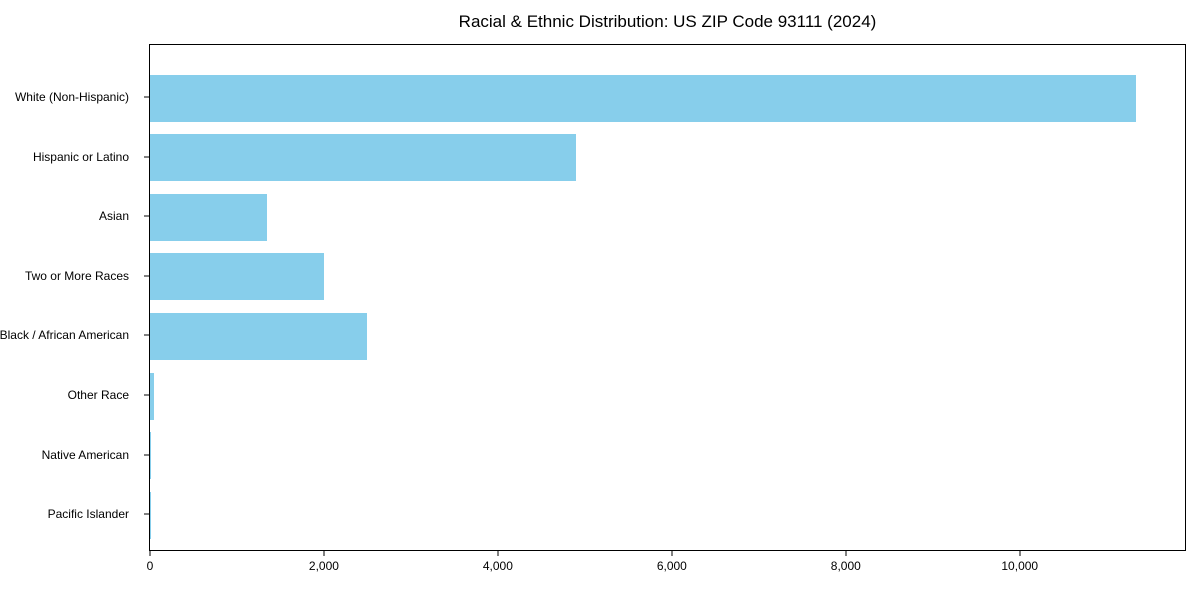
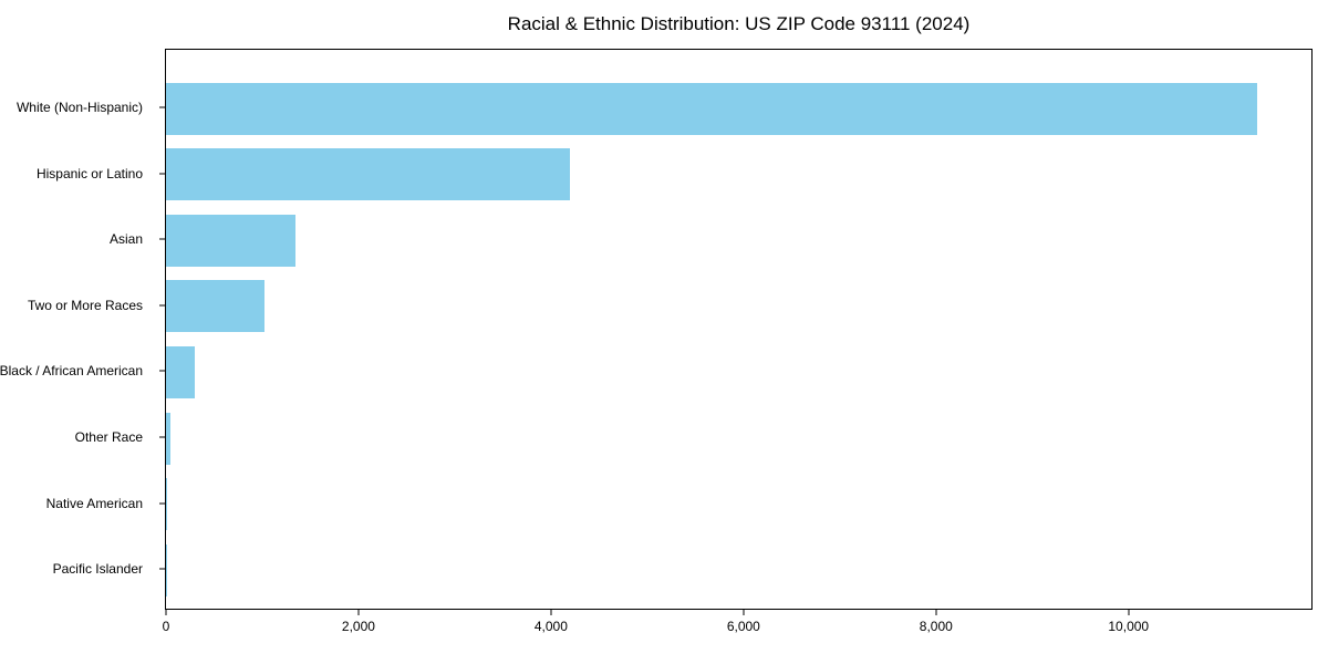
Hispanic or Latino: 4900 -> 4200
Two or More Races: 2000 -> 1000
Black / African American: 2500 -> 300
